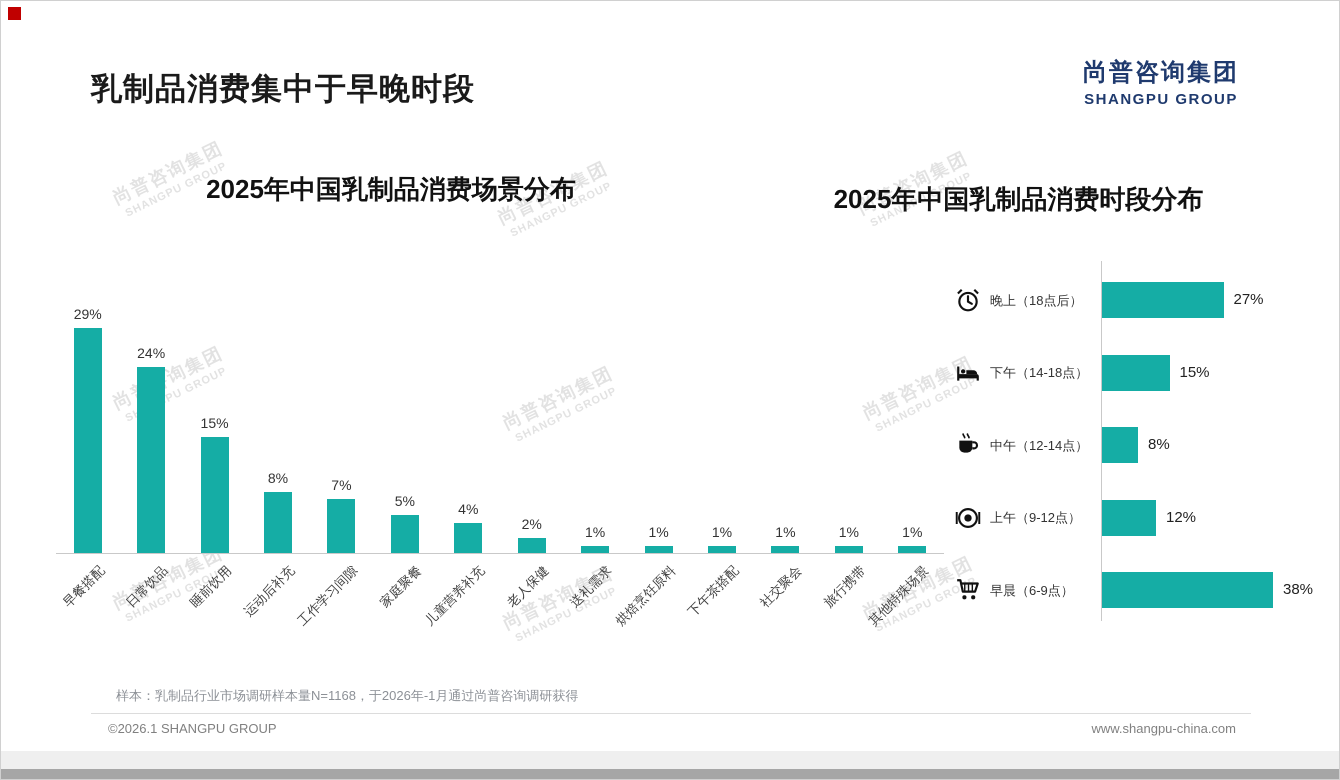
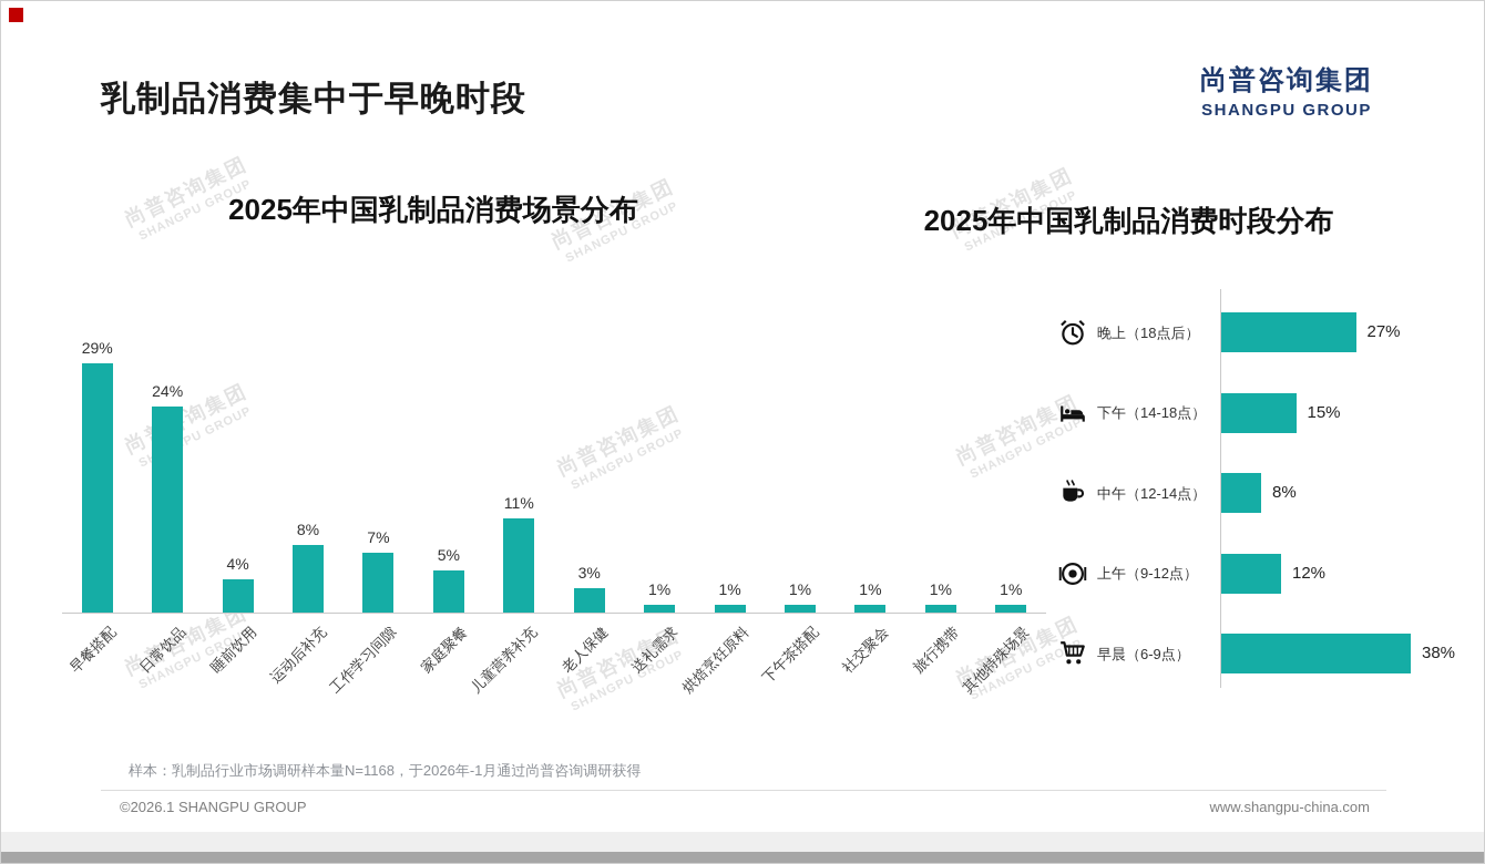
2025年中国乳制品消费场景分布/睡前饮用: 15% -> 4%
2025年中国乳制品消费场景分布/儿童营养补充: 4% -> 11%
2025年中国乳制品消费场景分布/老人保健: 2% -> 3%
